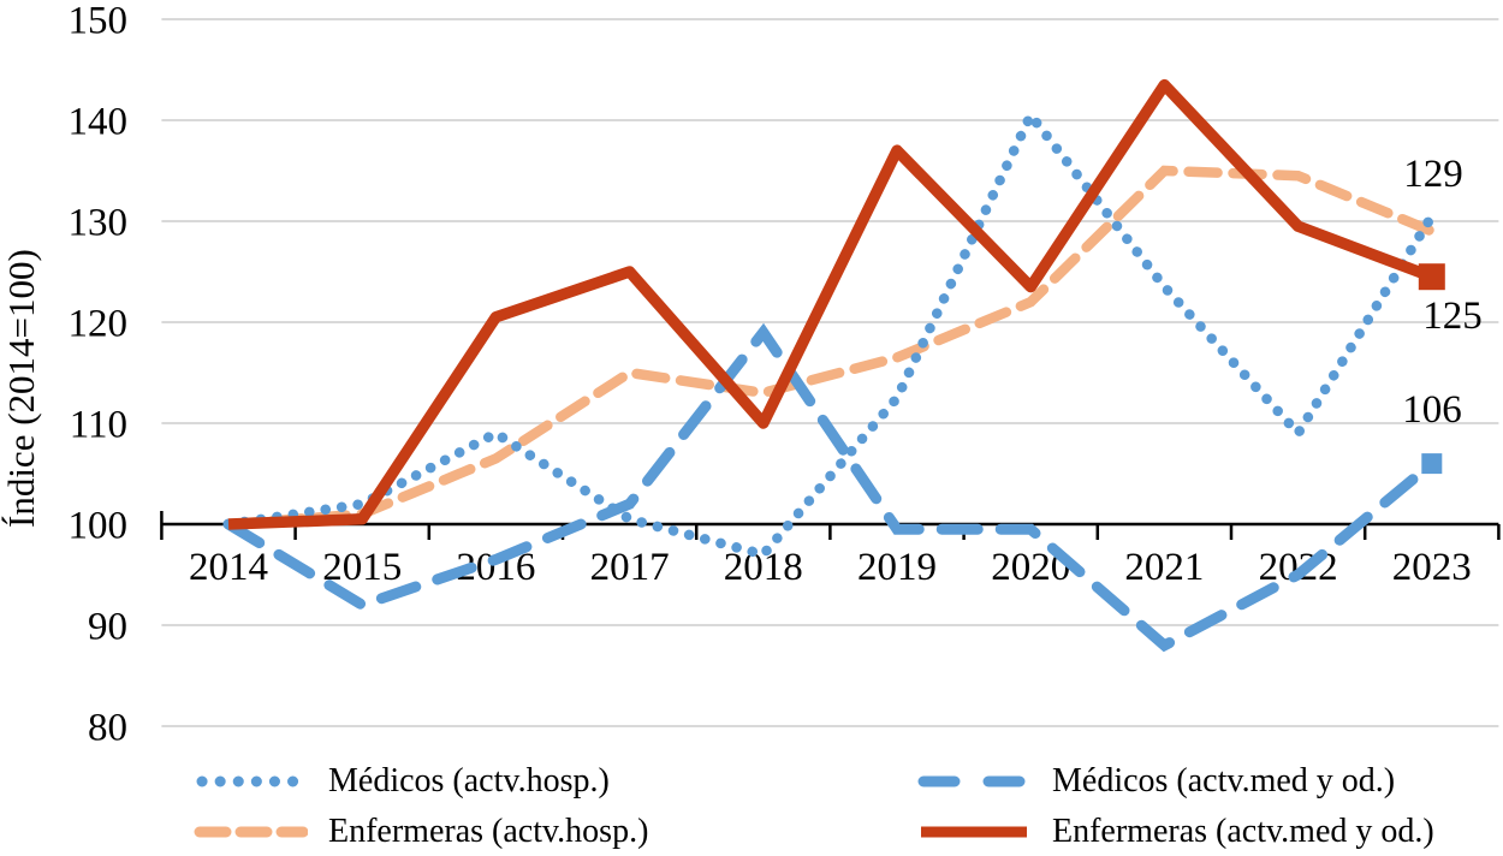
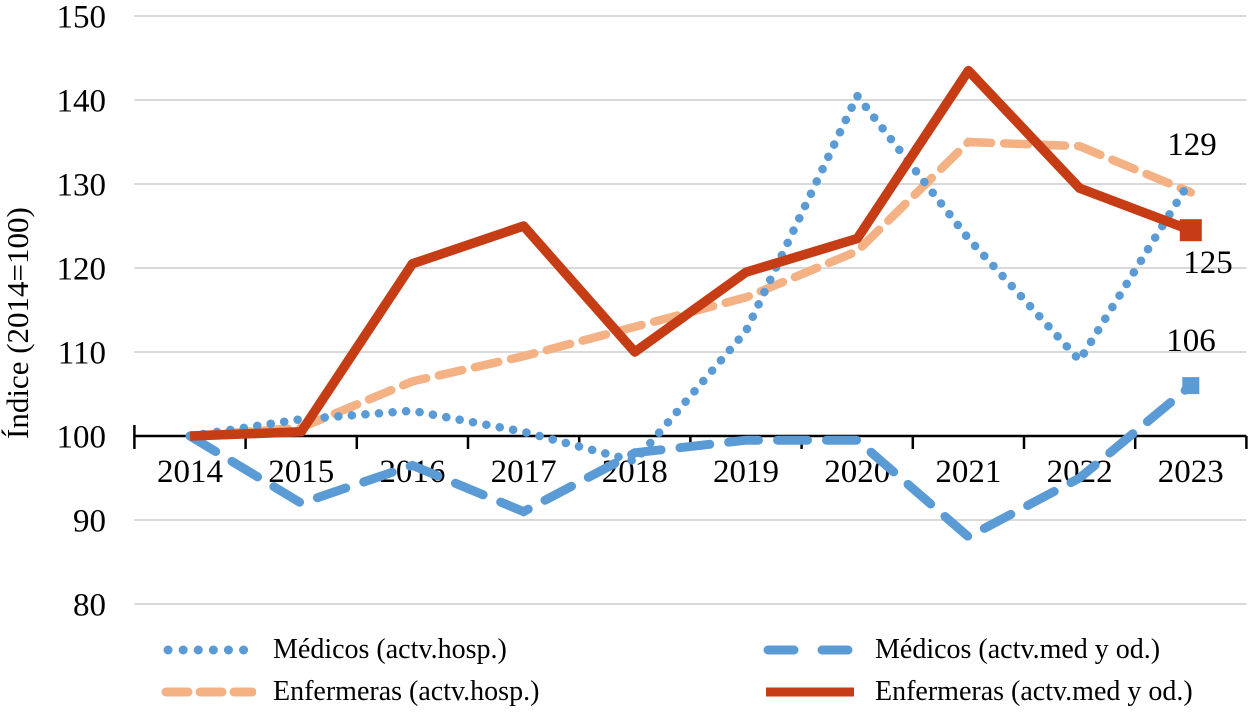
Médicos (actv.hosp.)/2016: 109 -> 103
Médicos (actv.med y od.)/2017: 102 -> 91
Enfermeras (actv.hosp.)/2017: 115 -> 110
Médicos (actv.med y od.)/2018: 119 -> 98
Enfermeras (actv.med y od.)/2019: 137 -> 120
